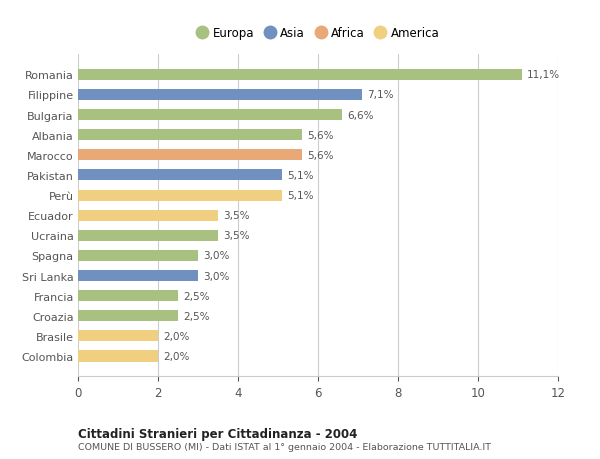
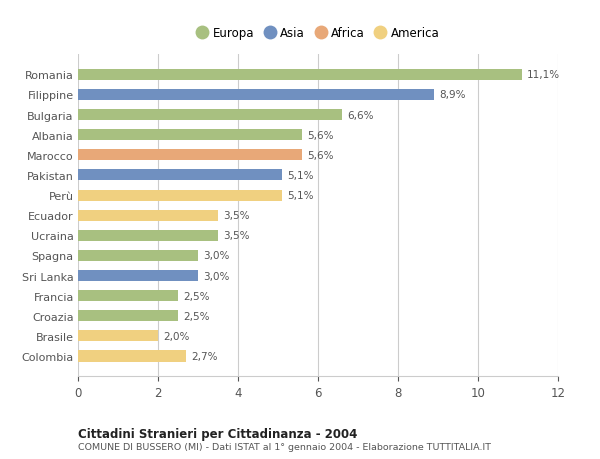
Filippine: 7,1% -> 8,9%
Colombia: 2,0% -> 2,7%
